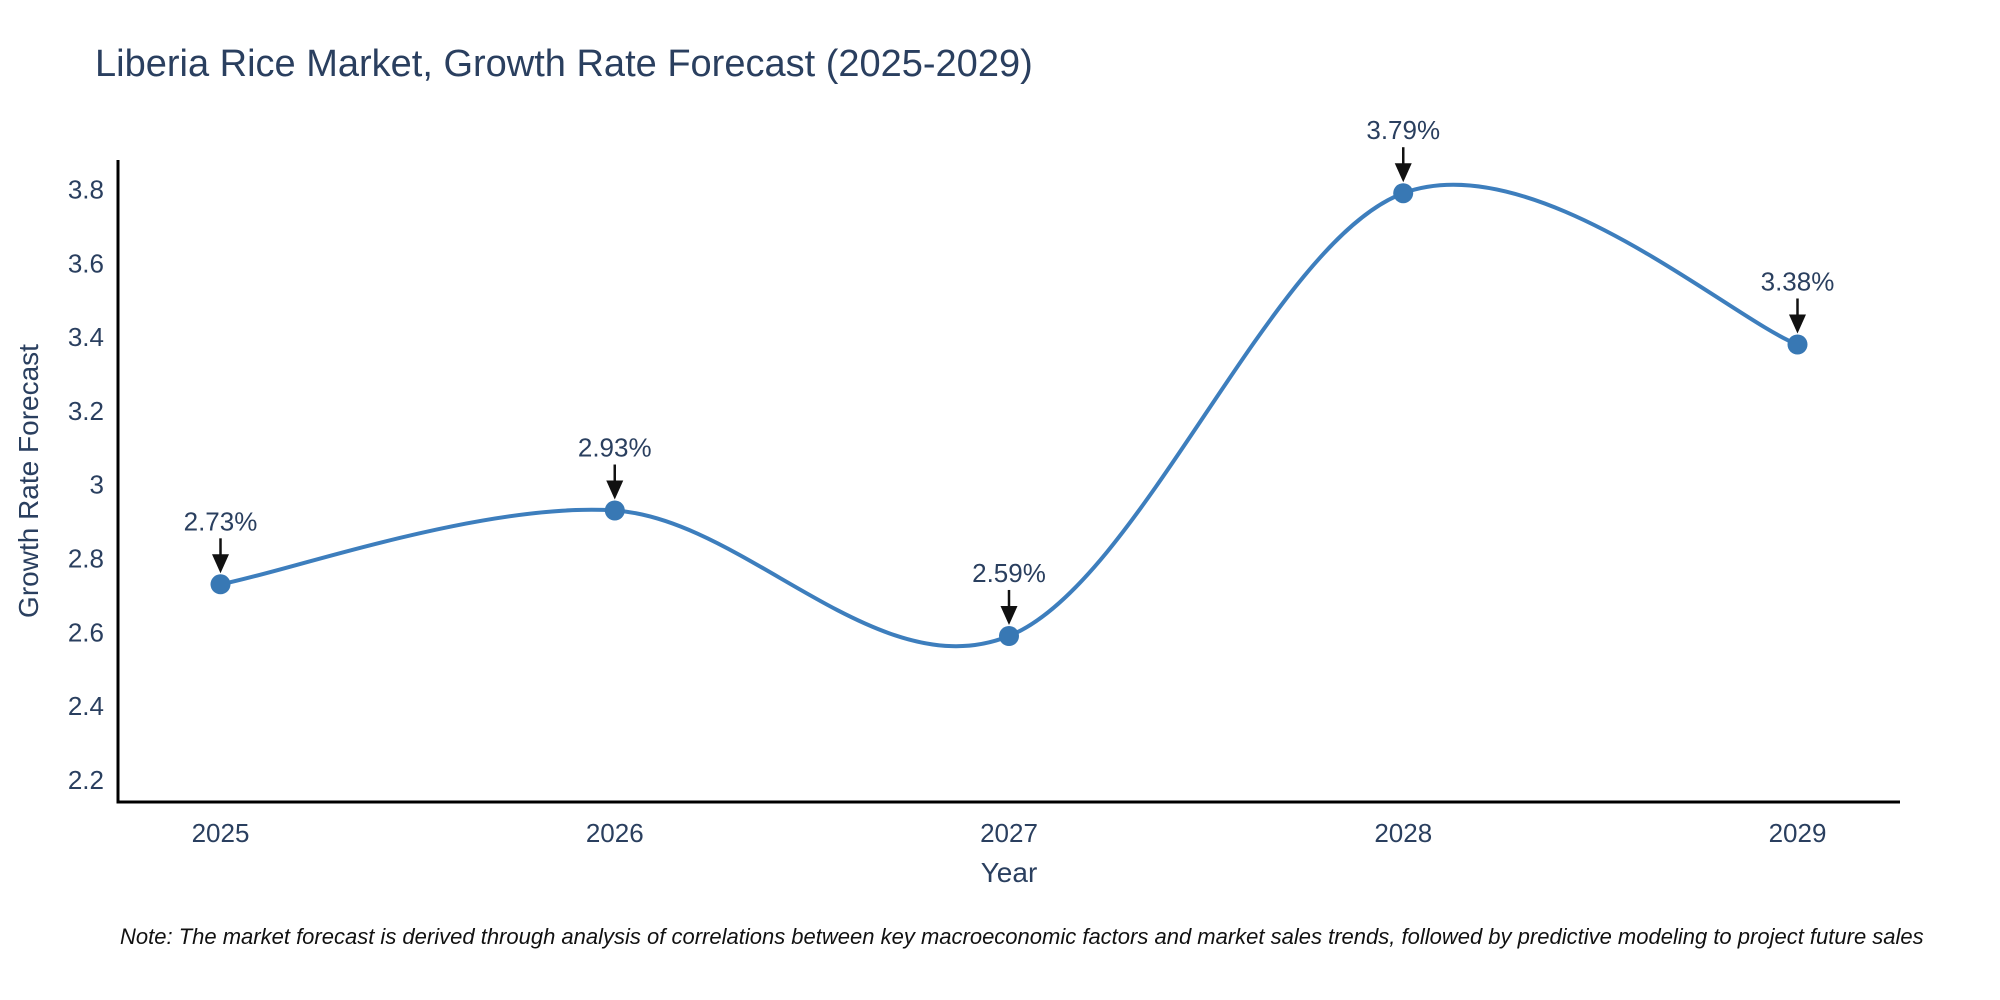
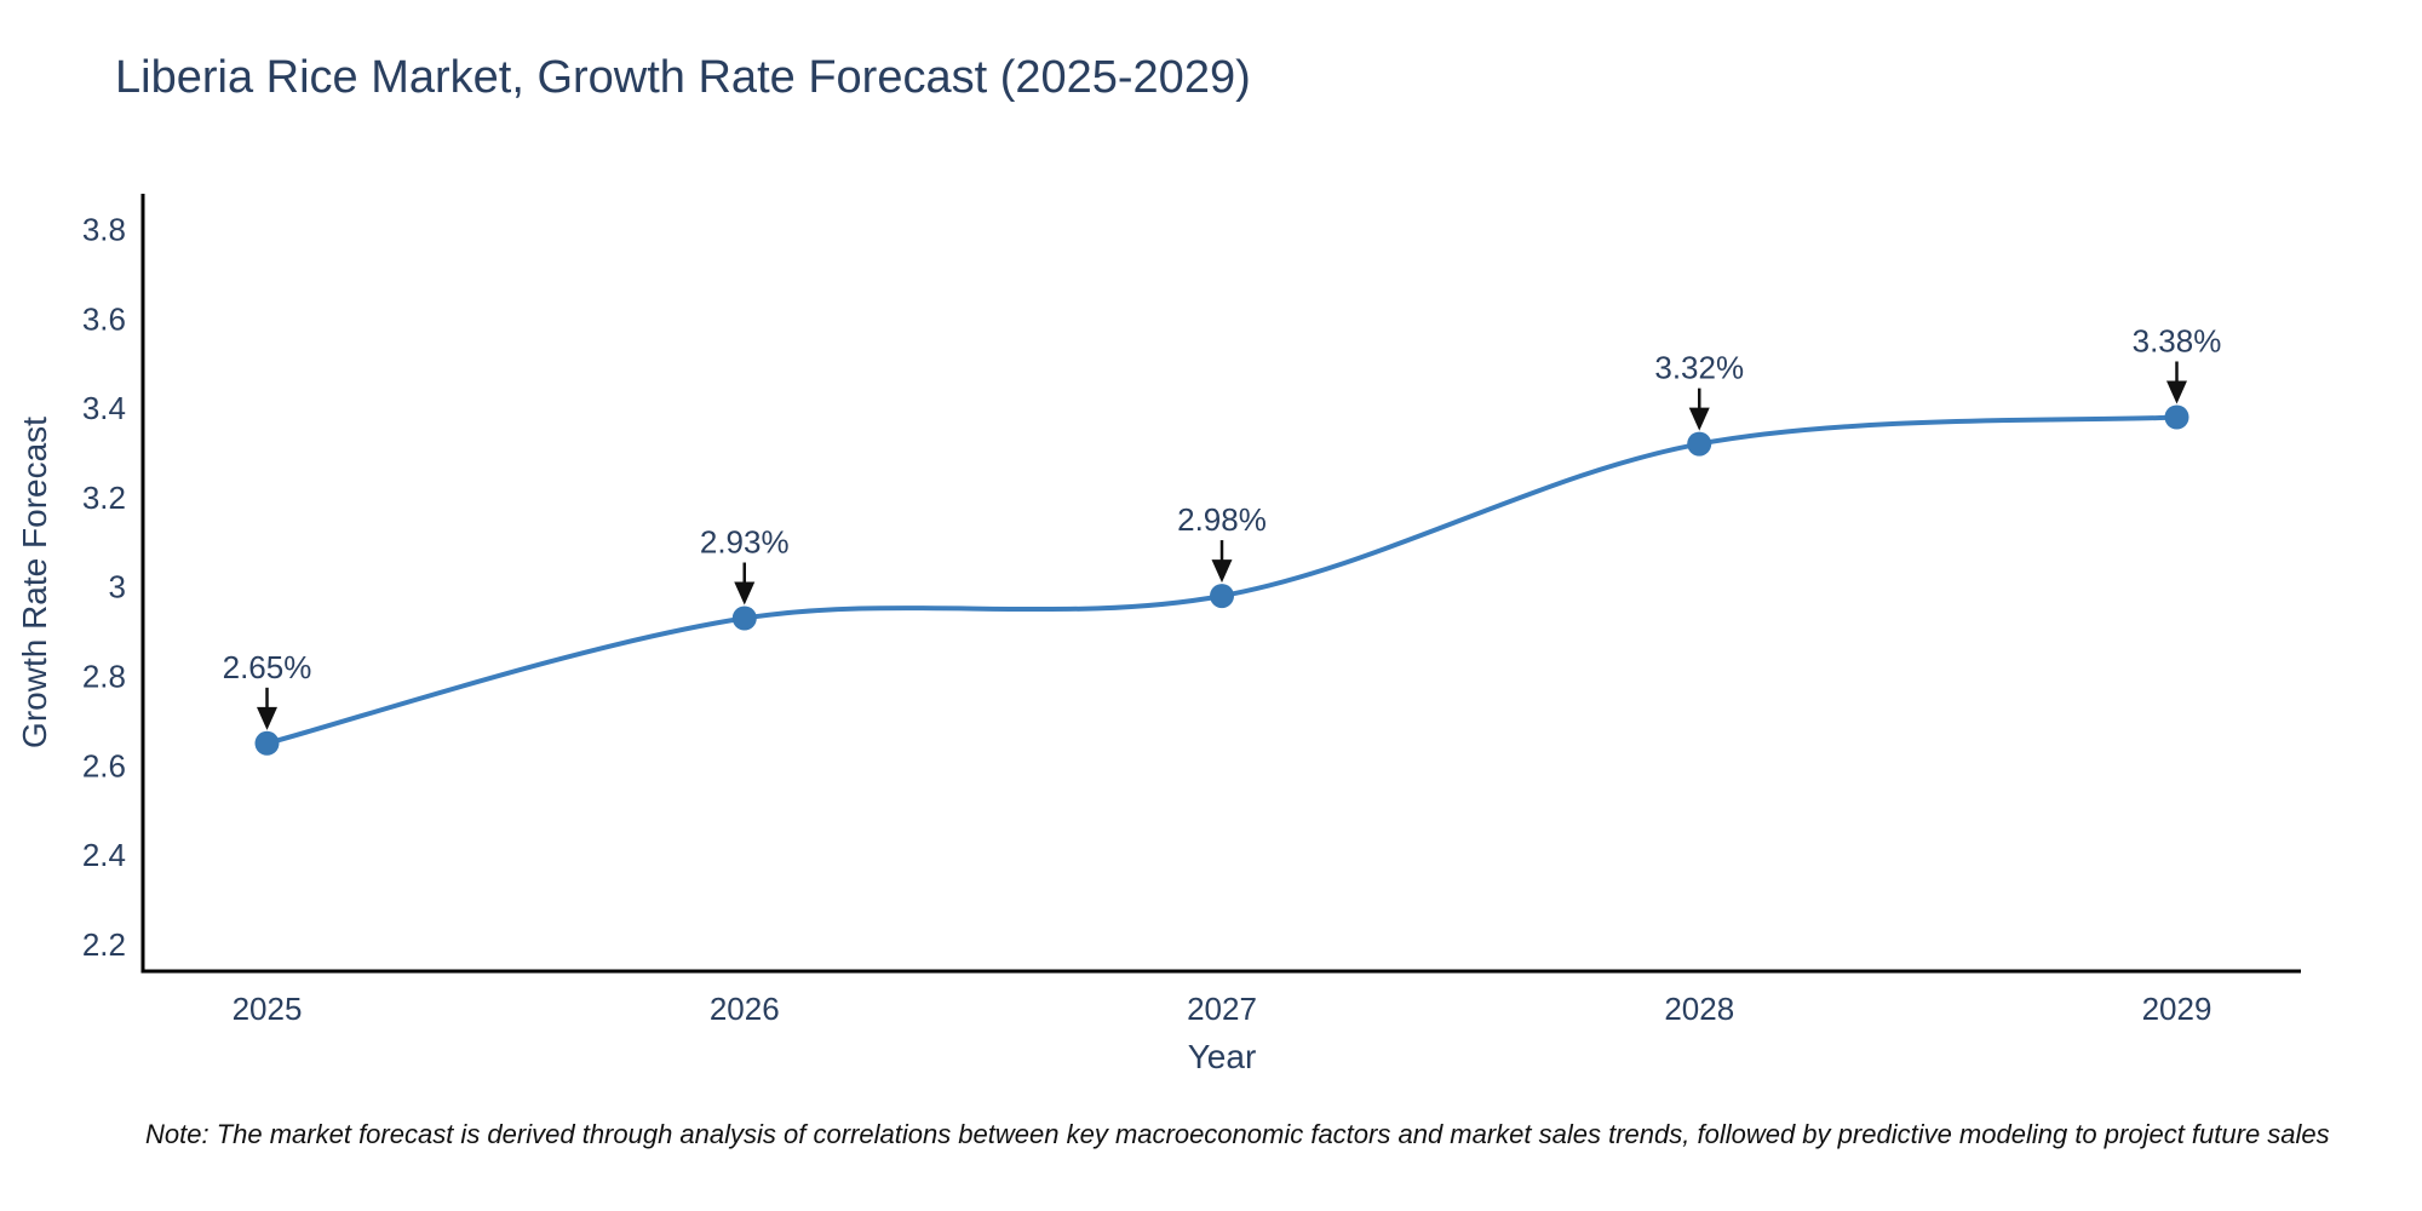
2025: 2.73% -> 2.65%
2027: 2.59% -> 2.98%
2028: 3.79% -> 3.32%
